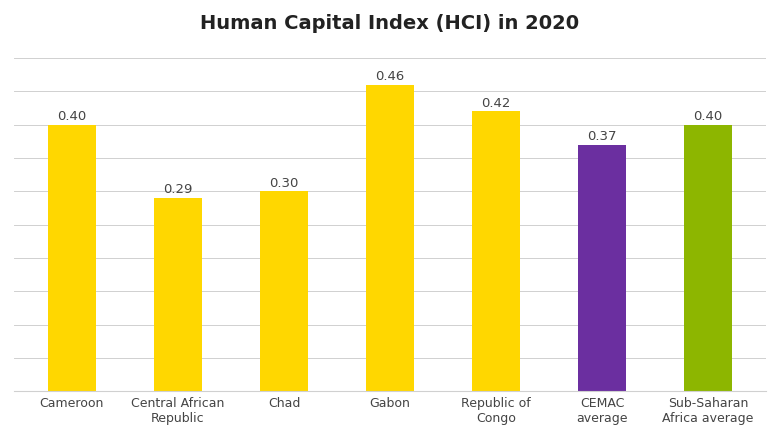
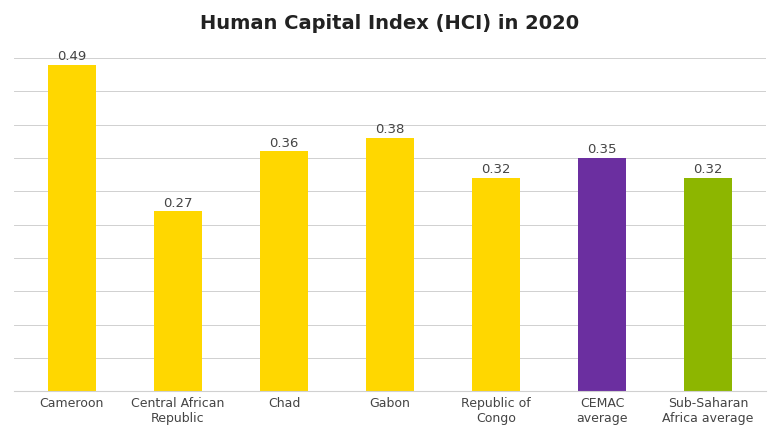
Cameroon: 0.40 -> 0.49
Central African Republic: 0.29 -> 0.27
Chad: 0.30 -> 0.36
Gabon: 0.46 -> 0.38
Republic of Congo: 0.42 -> 0.32
CEMAC average: 0.37 -> 0.35
Sub-Saharan Africa average: 0.40 -> 0.32
